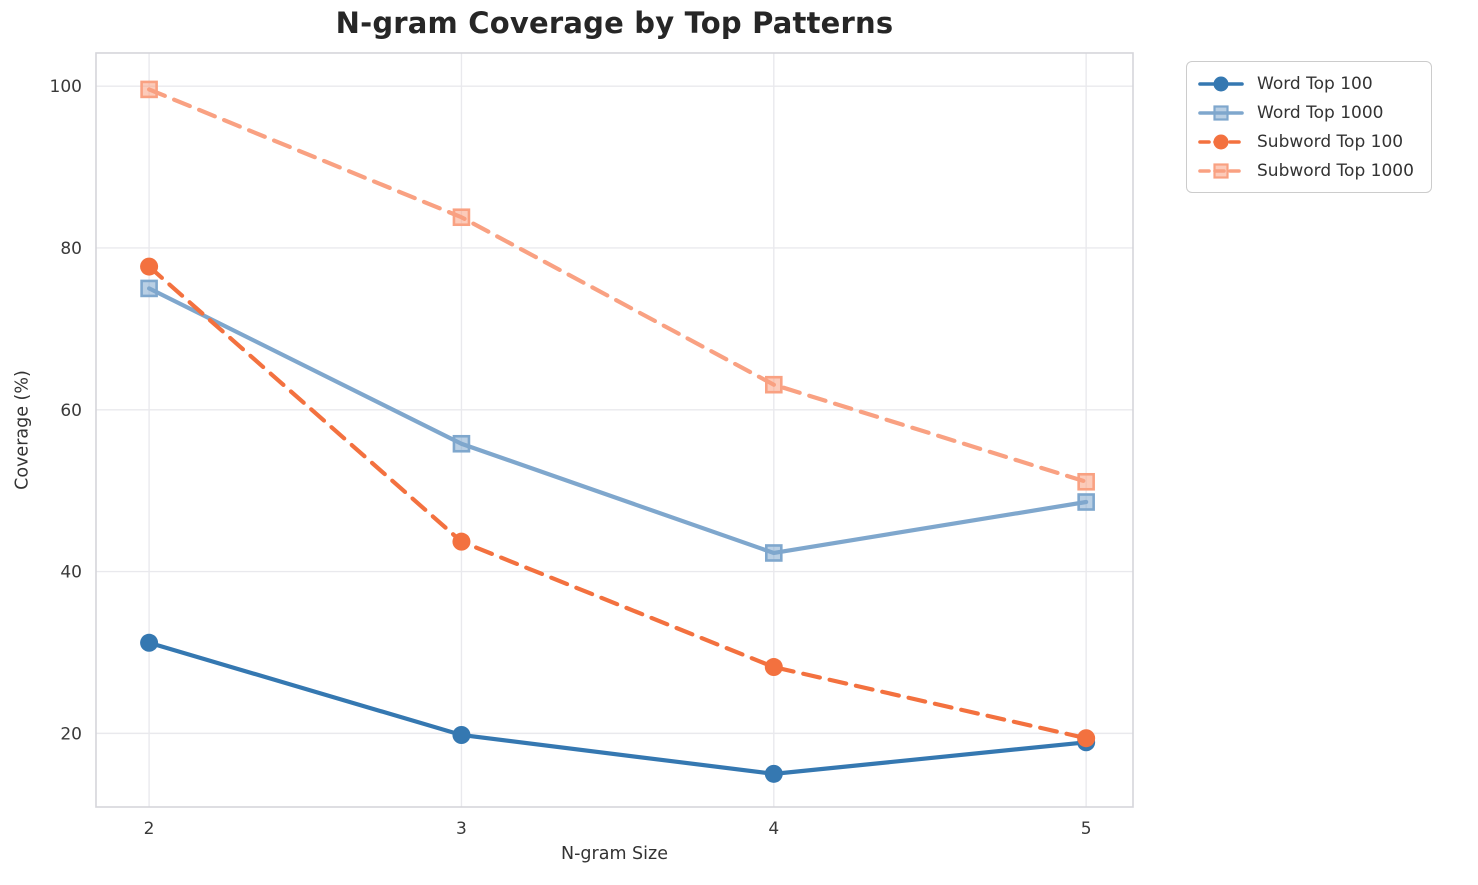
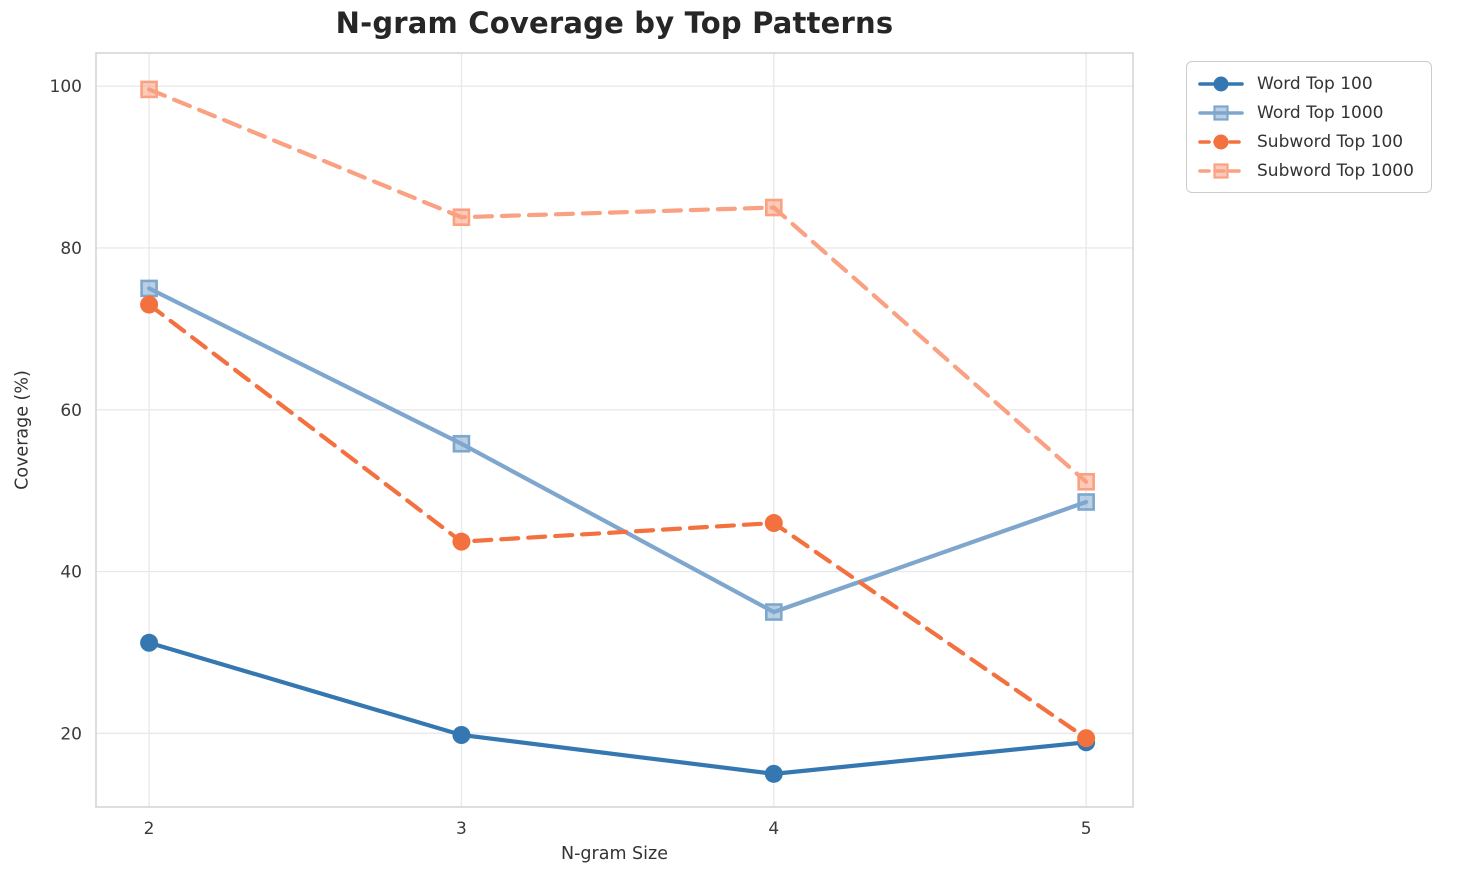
Subword Top 100/2: 78 -> 73
Word Top 1000/4: 42 -> 35
Subword Top 100/4: 28 -> 46
Subword Top 1000/4: 63 -> 85
